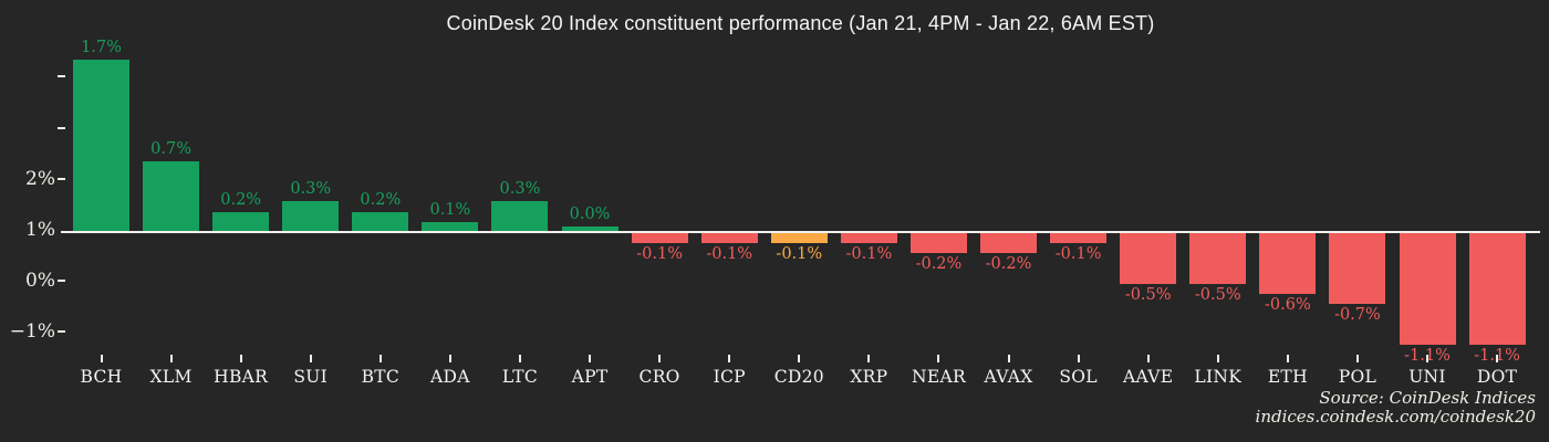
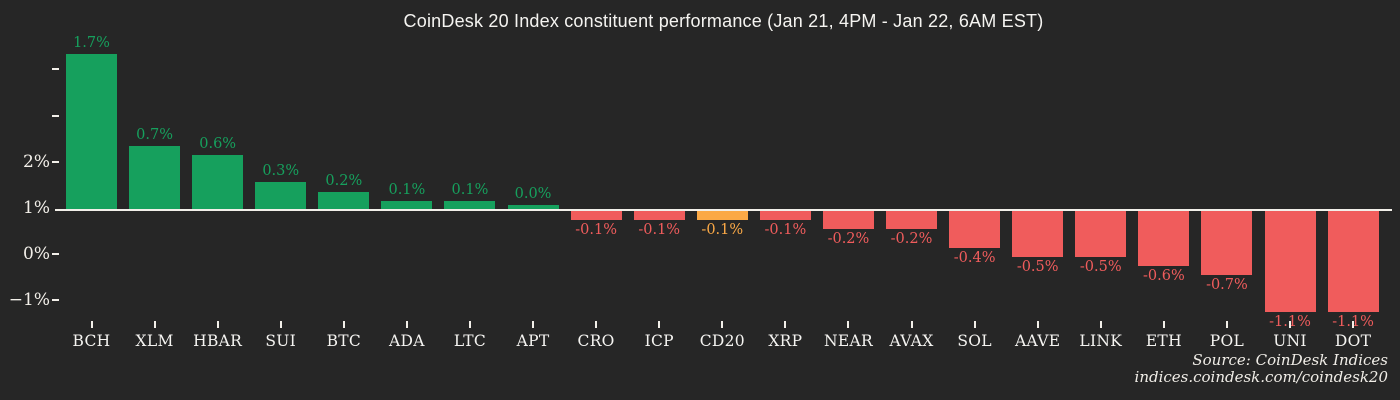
HBAR: 0.2% -> 0.6%
LTC: 0.3% -> 0.1%
SOL: -0.1% -> -0.4%
